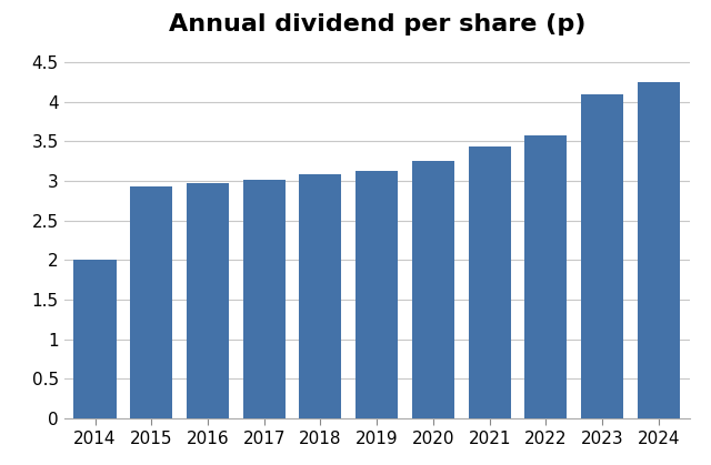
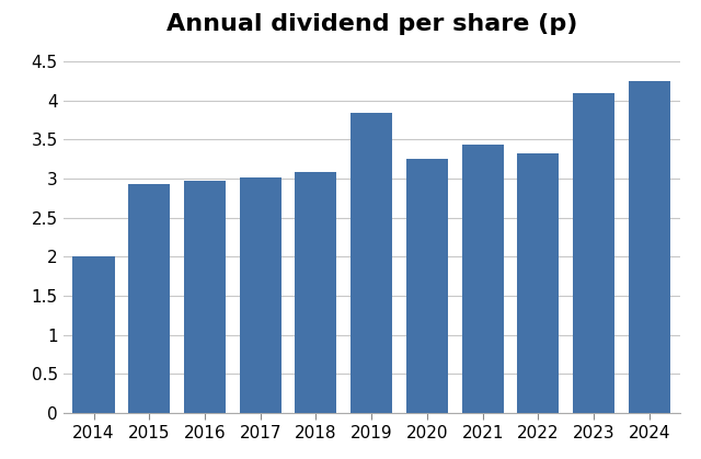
2019: 3.13 -> 3.84
2022: 3.58 -> 3.32
